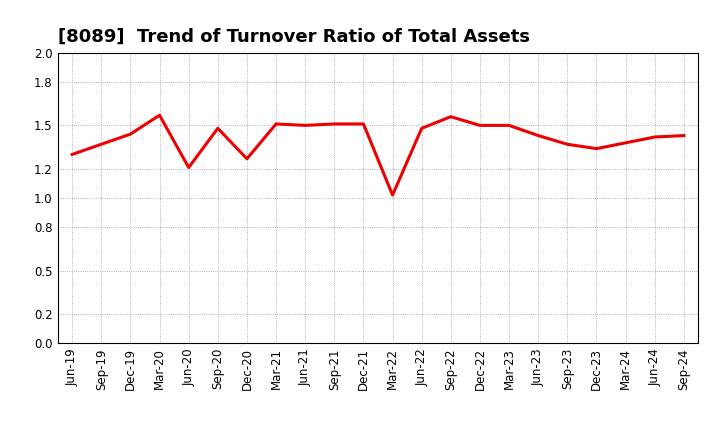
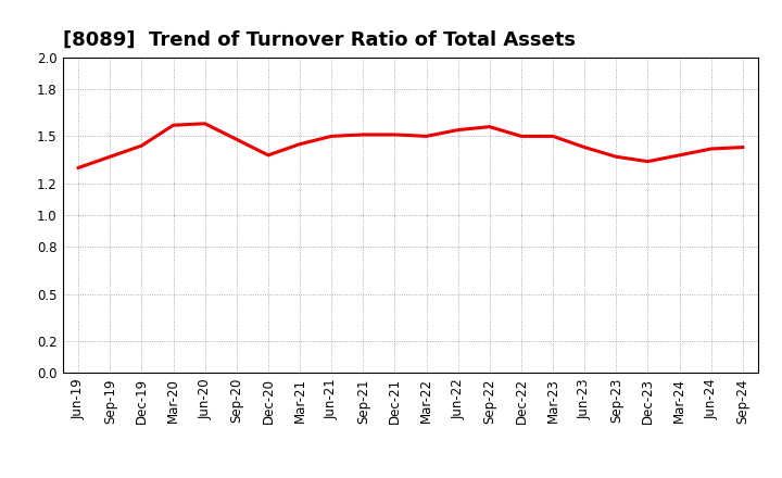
Jun-20: 1.21 -> 1.58
Dec-20: 1.27 -> 1.38
Mar-21: 1.51 -> 1.45
Mar-22: 1.02 -> 1.50
Jun-22: 1.48 -> 1.54
